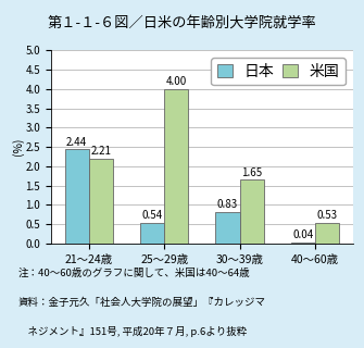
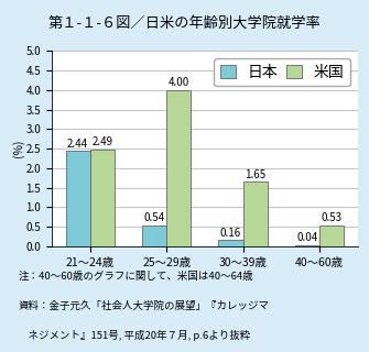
米国/21～24歳: 2.21 -> 2.49
日本/30～39歳: 0.83 -> 0.16
